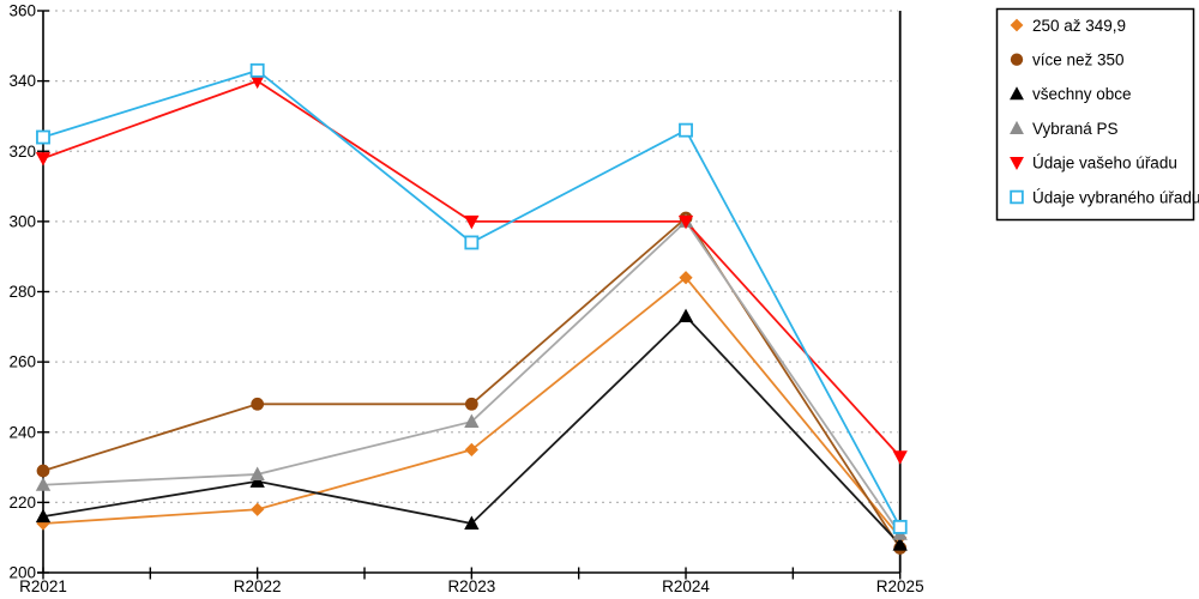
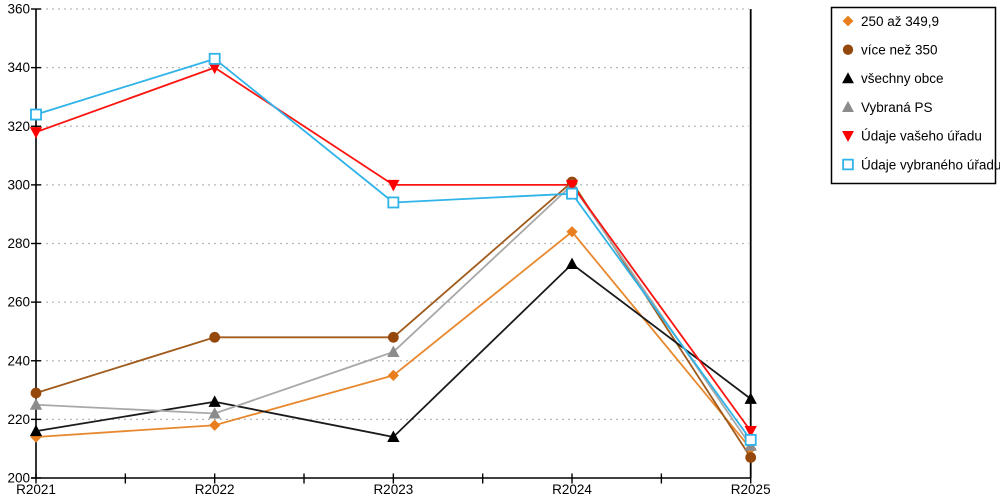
Vybraná PS/R2022: 228 -> 222
Údaje vybraného úřadu/R2024: 326 -> 297
všechny obce/R2025: 208 -> 227
Údaje vašeho úřadu/R2025: 233 -> 216
